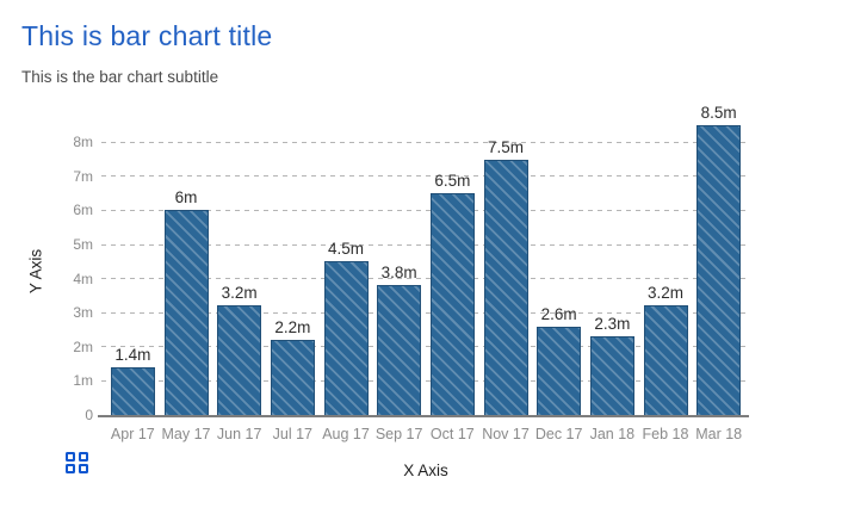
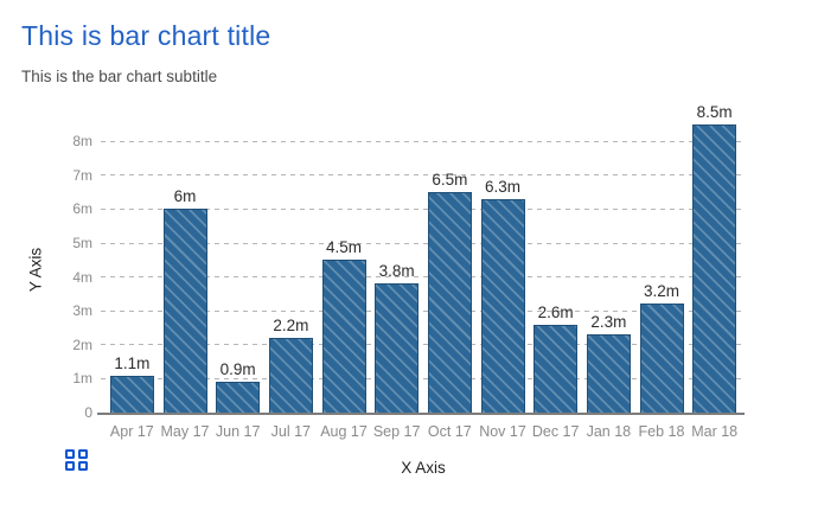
Apr 17: 1.4m -> 1.1m
Jun 17: 3.2m -> 0.9m
Nov 17: 7.5m -> 6.3m
